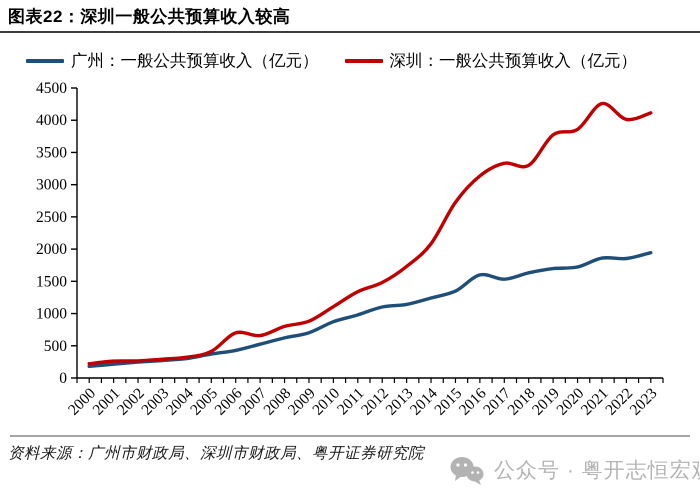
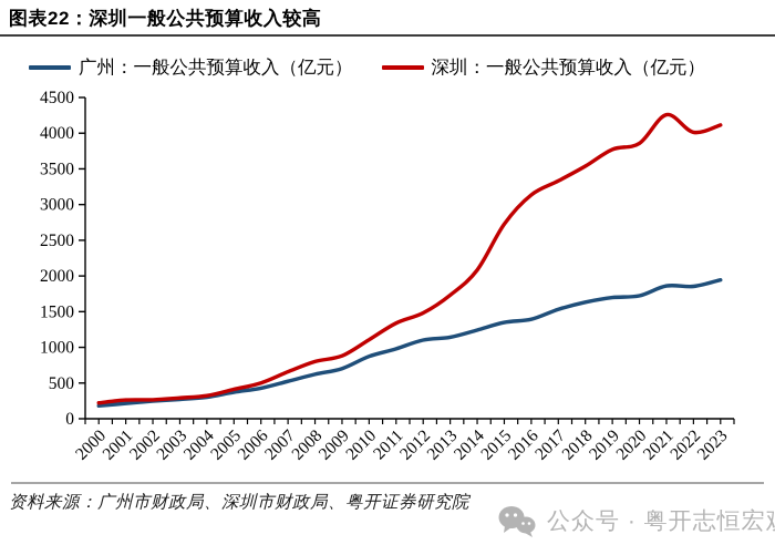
深圳：一般公共预算收入（亿元）/2006: 700 -> 500
广州：一般公共预算收入（亿元）/2016: 1600 -> 1400
深圳：一般公共预算收入（亿元）/2018: 3300 -> 3500
